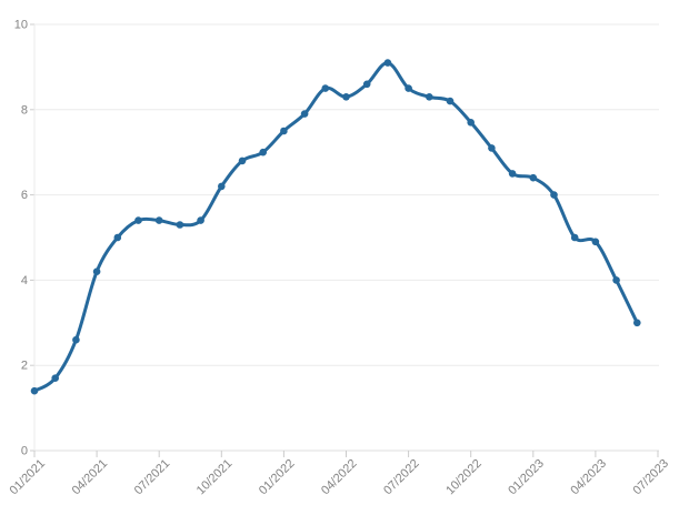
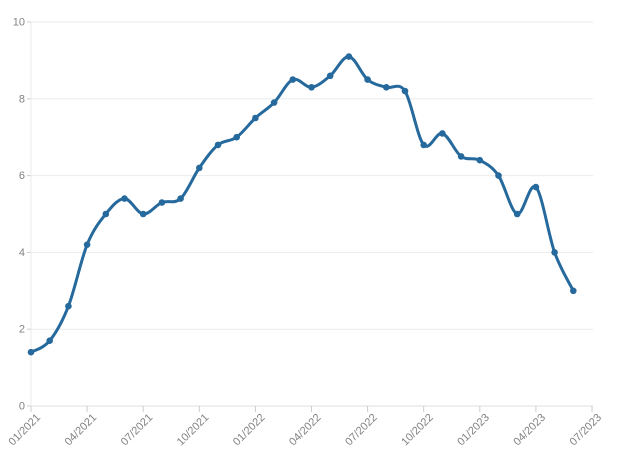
07/2021: 5.4 -> 5.0
10/2022: 7.7 -> 6.8
04/2023: 4.9 -> 5.7
